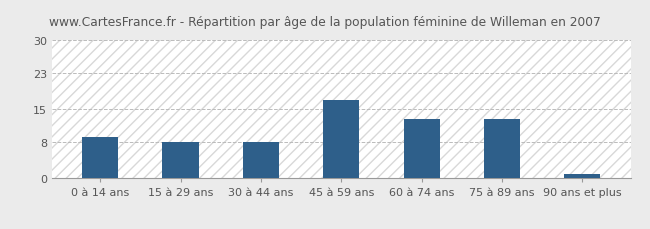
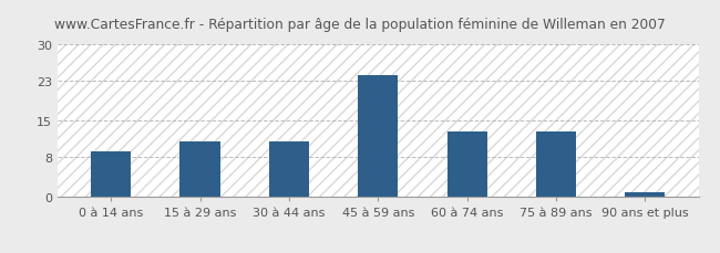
15 à 29 ans: 8 -> 11
30 à 44 ans: 8 -> 11
45 à 59 ans: 17 -> 24
